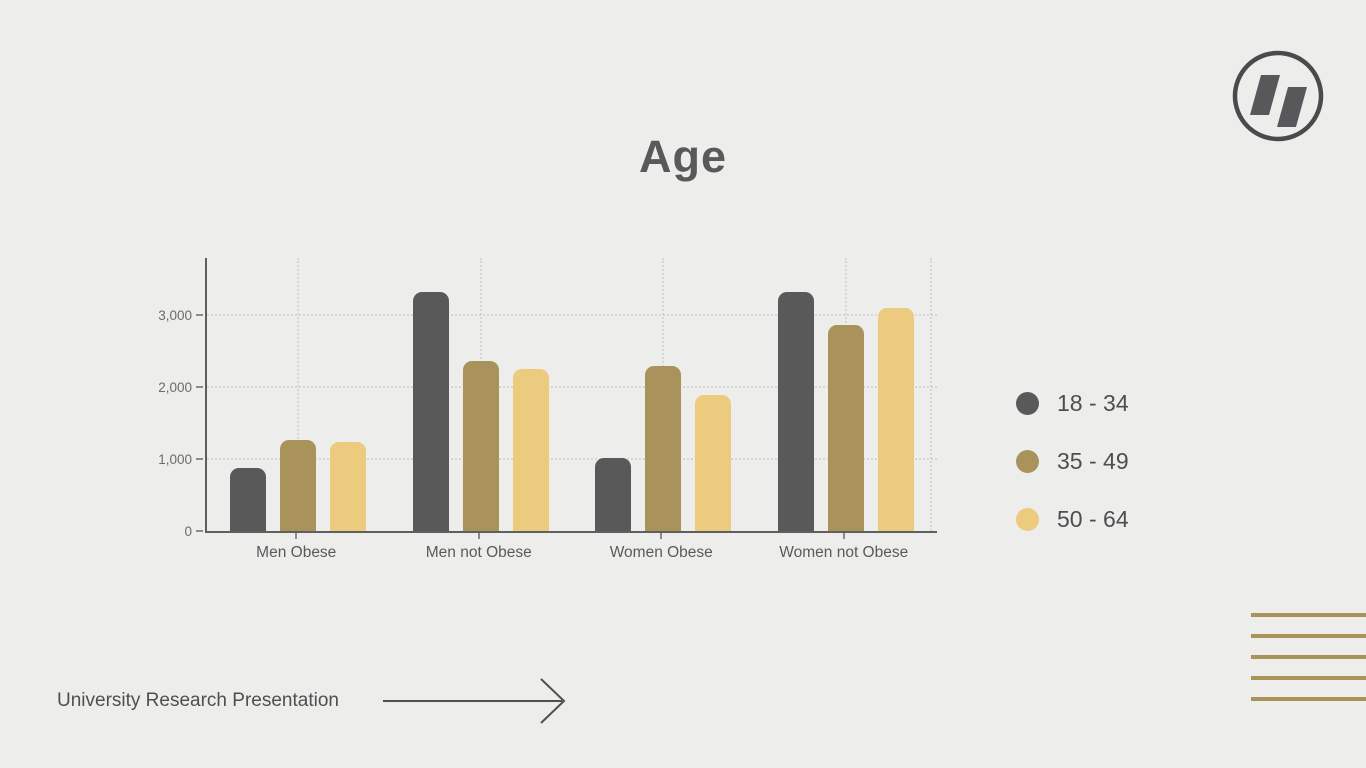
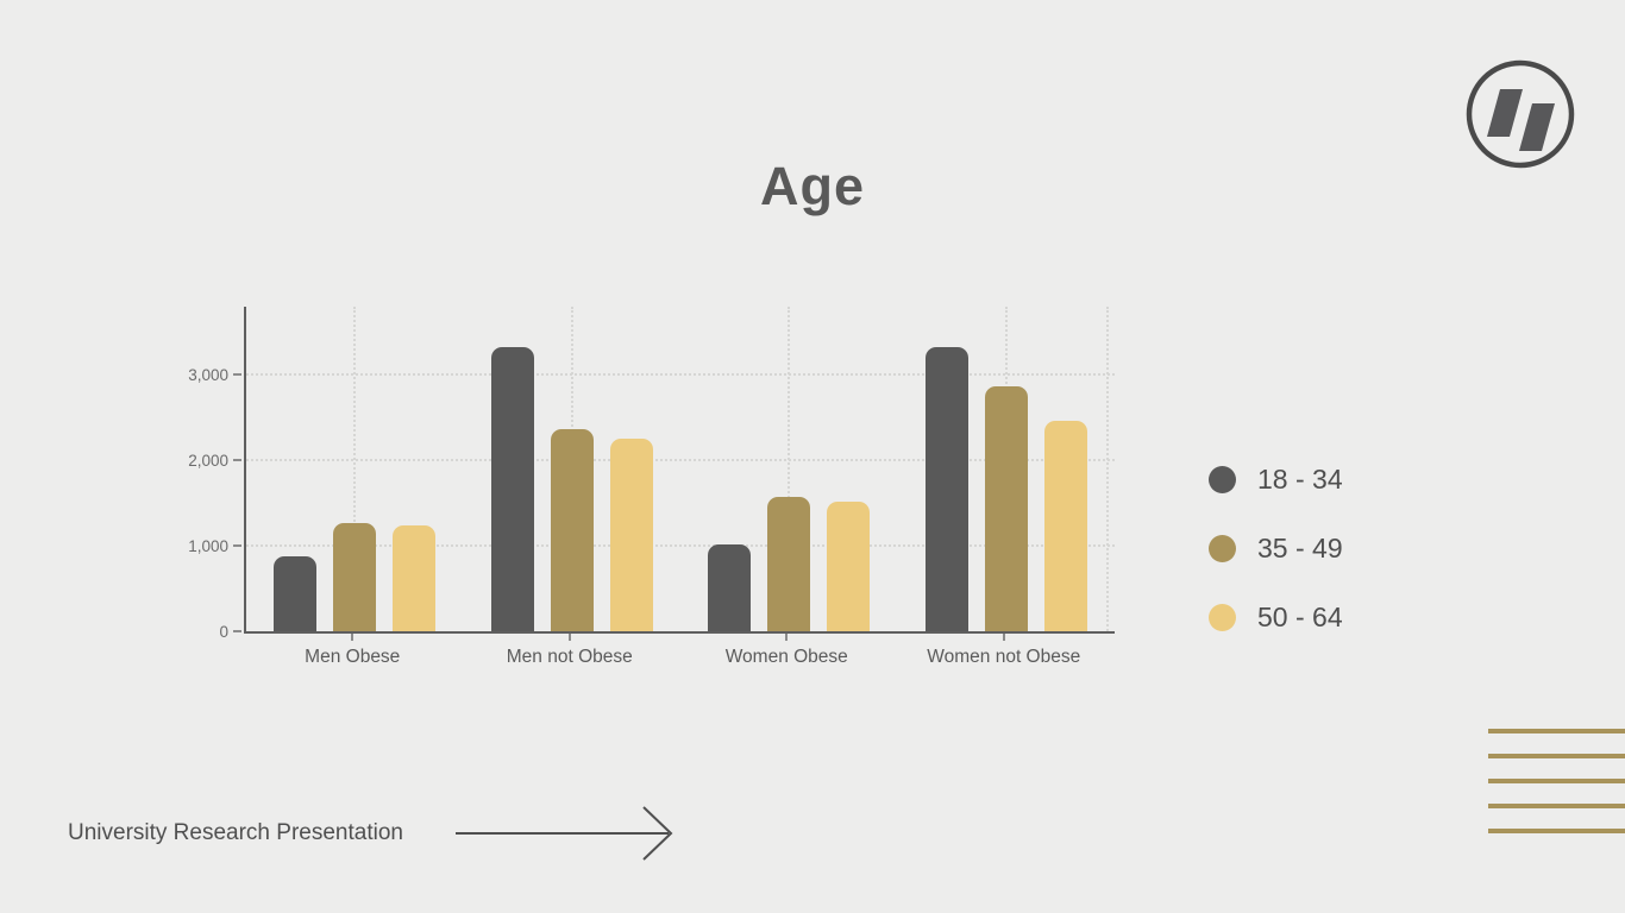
35 - 49/Women Obese: 2300 -> 1600
50 - 64/Women Obese: 1900 -> 1500
50 - 64/Women not Obese: 3100 -> 2500
